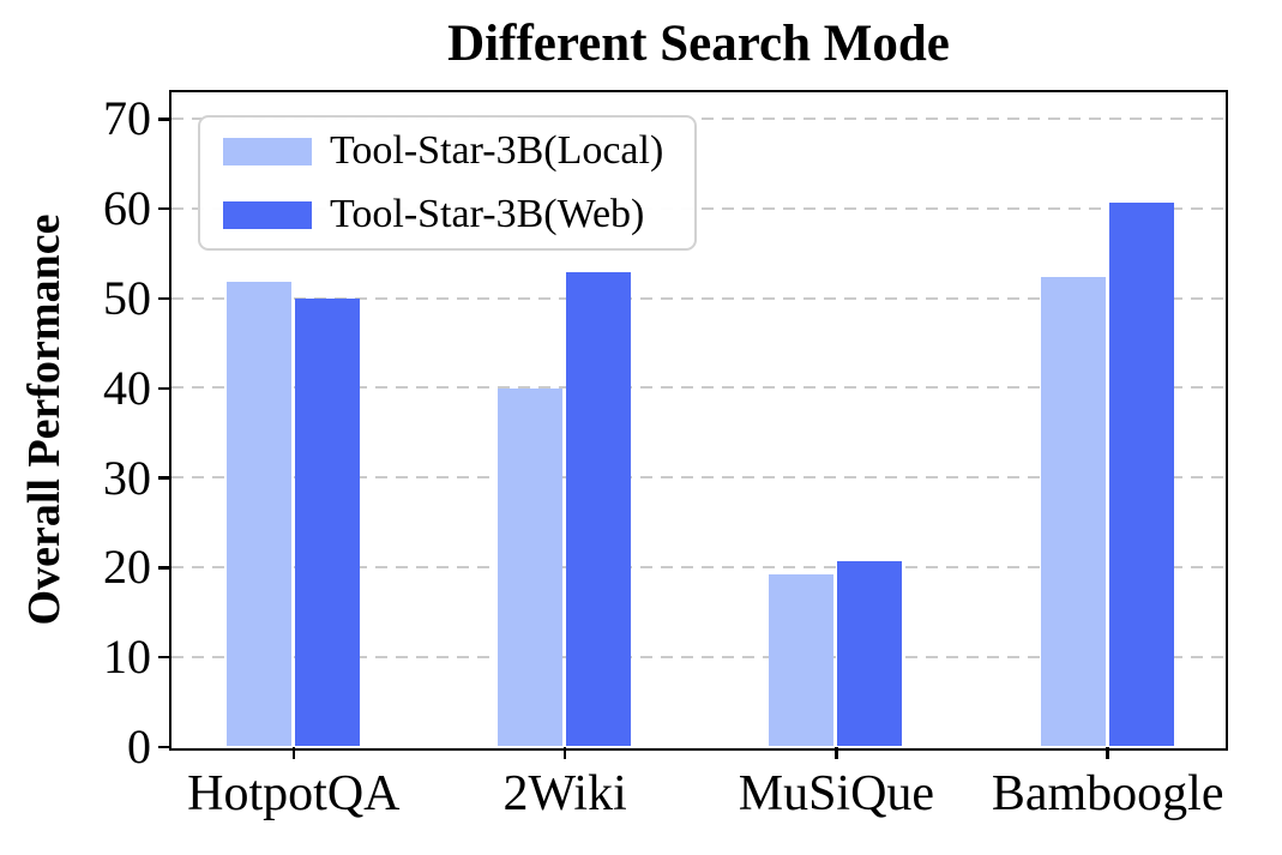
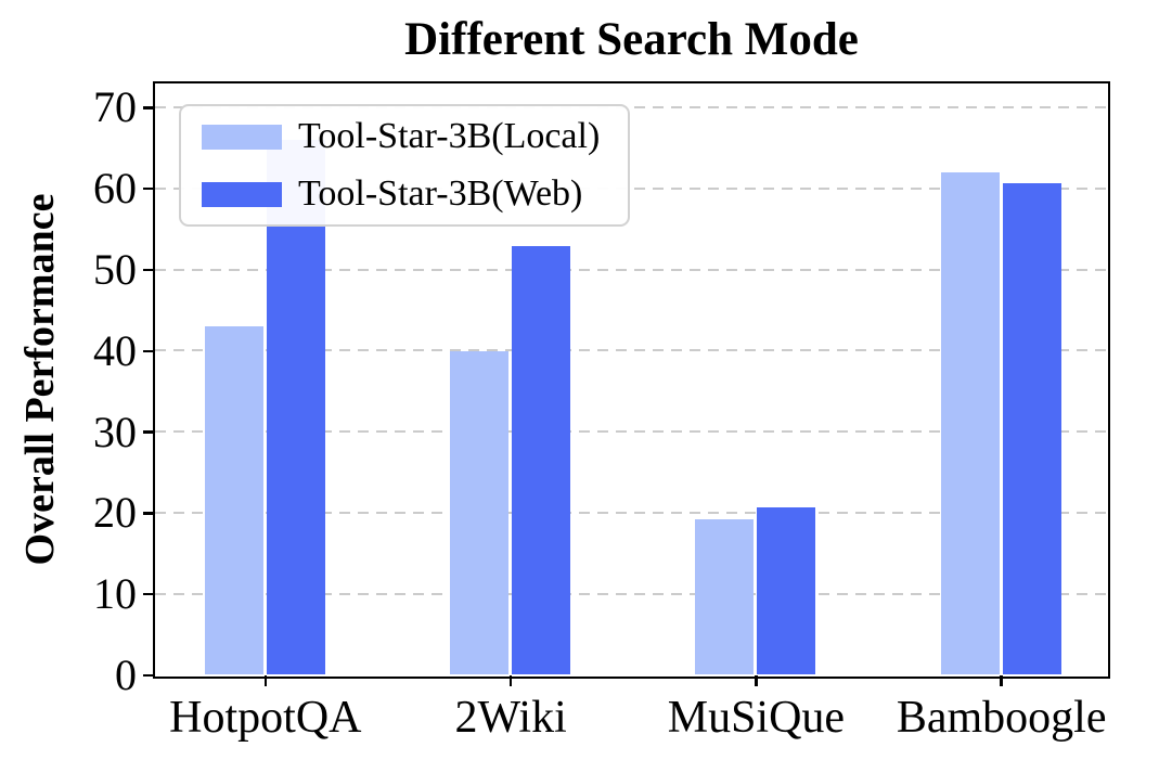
Tool-Star-3B(Local)/HotpotQA: 52 -> 43
Tool-Star-3B(Web)/HotpotQA: 50 -> 66
Tool-Star-3B(Local)/Bamboogle: 52 -> 62
